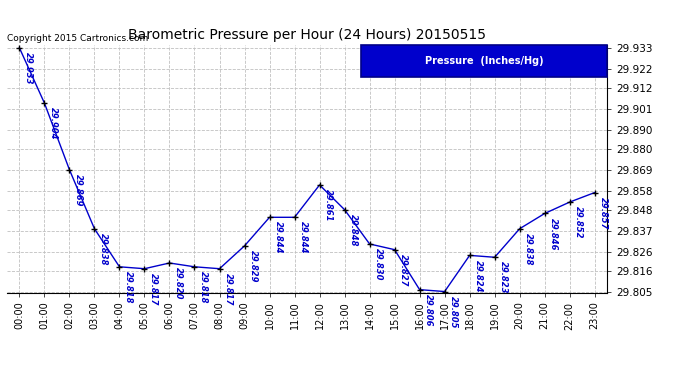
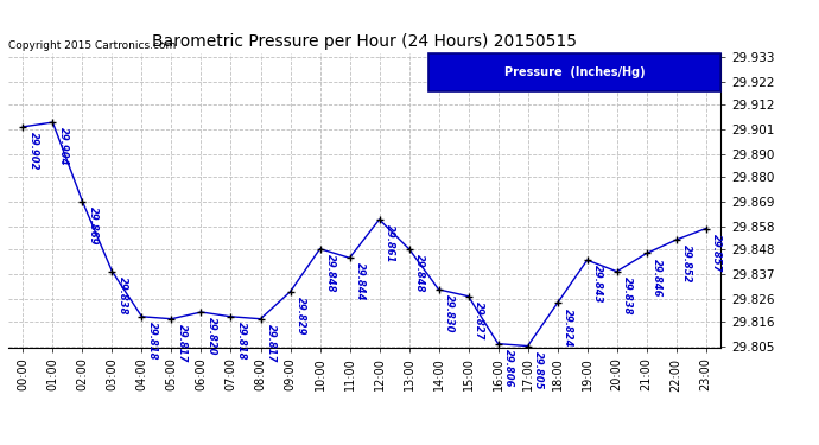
00:00: 29.933 -> 29.902
10:00: 29.844 -> 29.848
19:00: 29.823 -> 29.843
